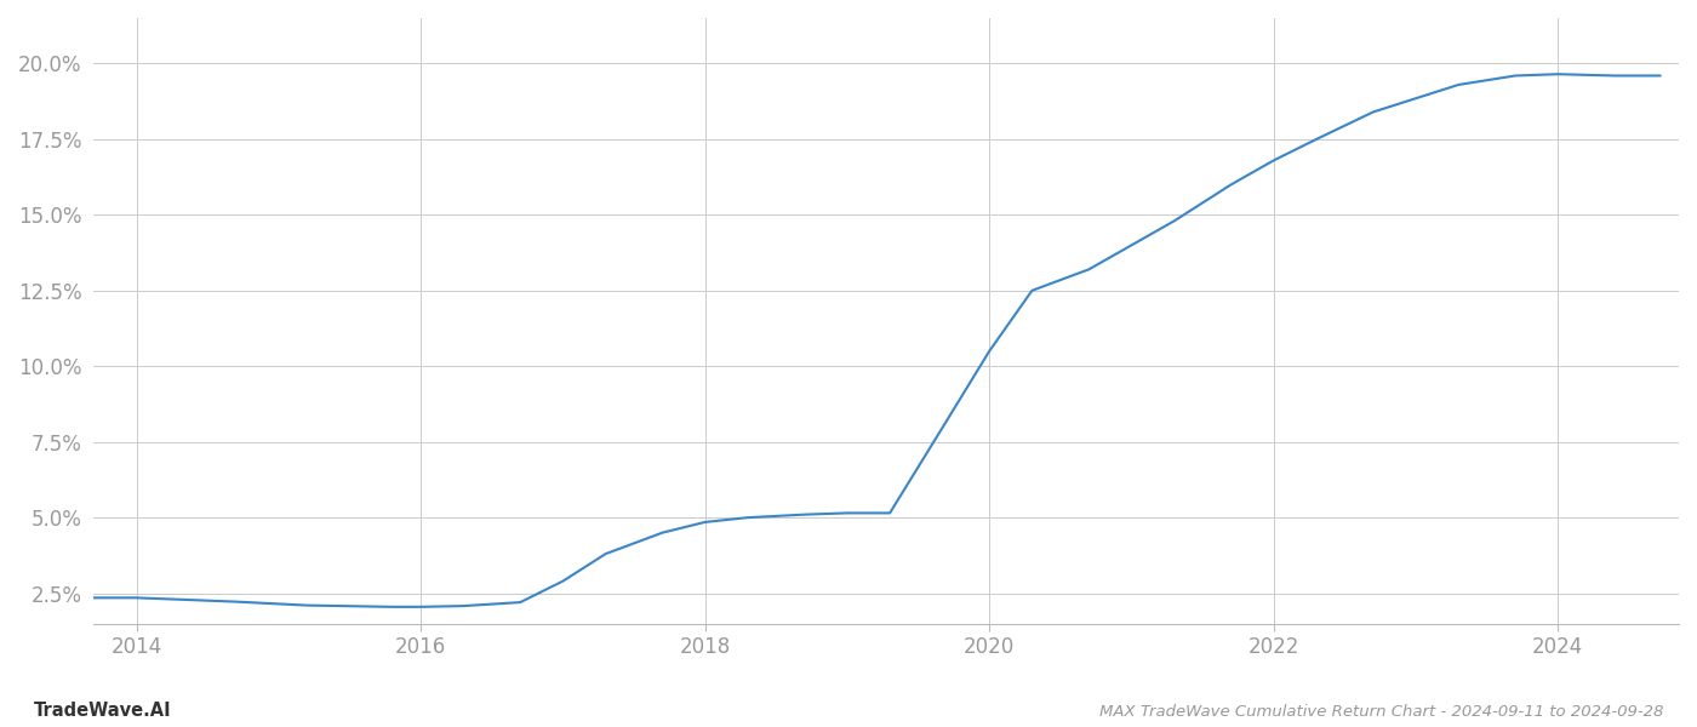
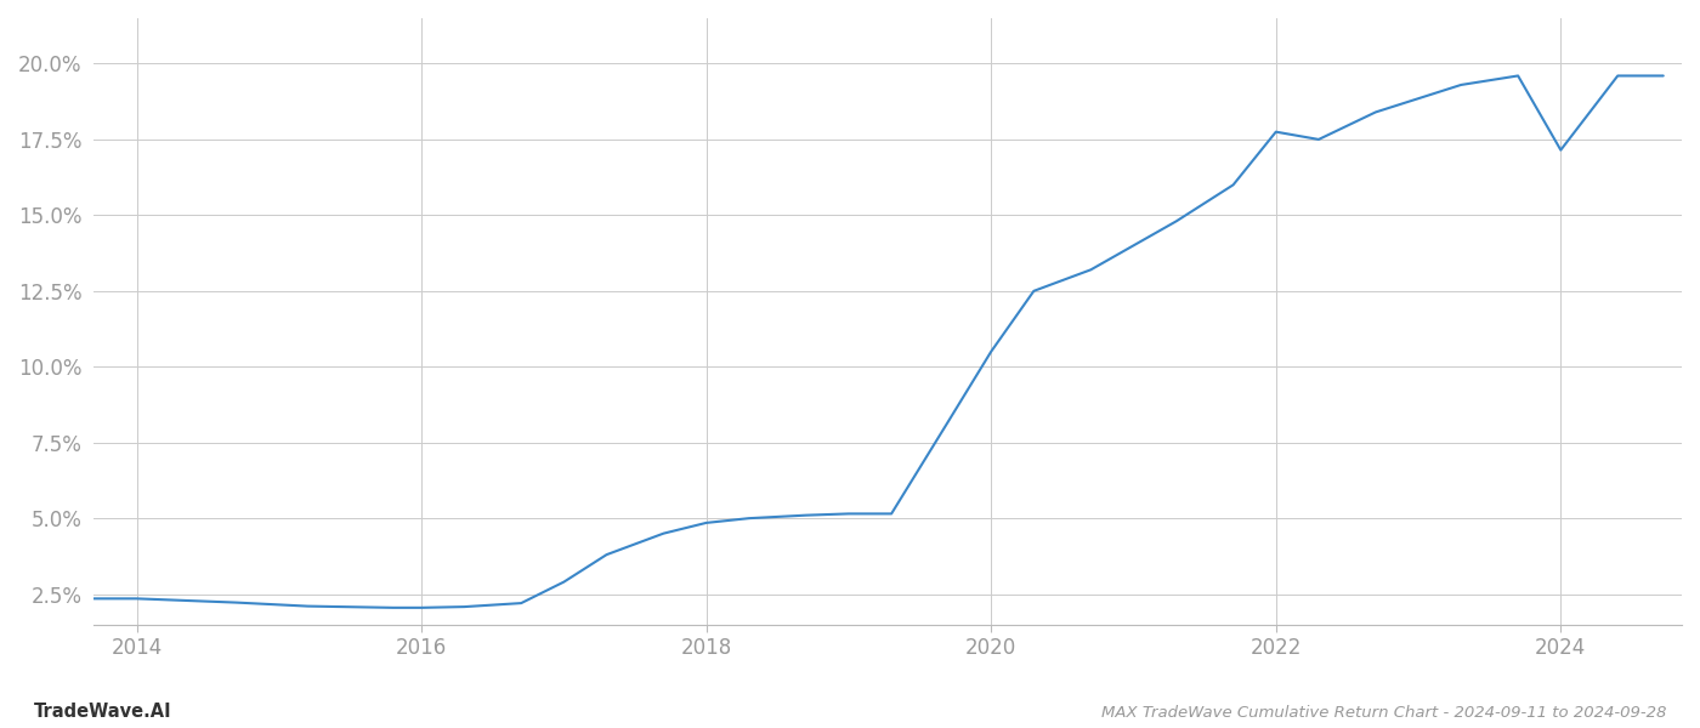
2022: 16.80% -> 17.75%
2024: 19.65% -> 17.15%
